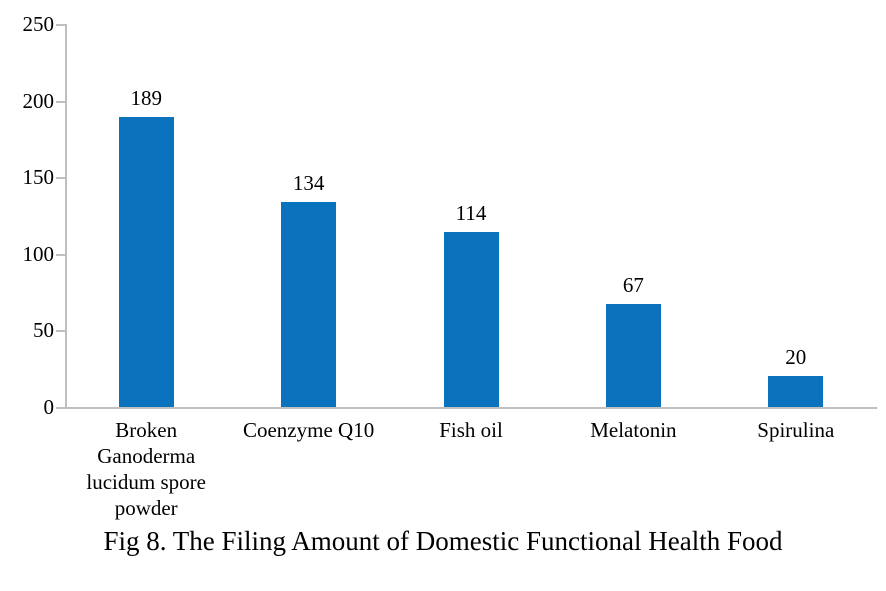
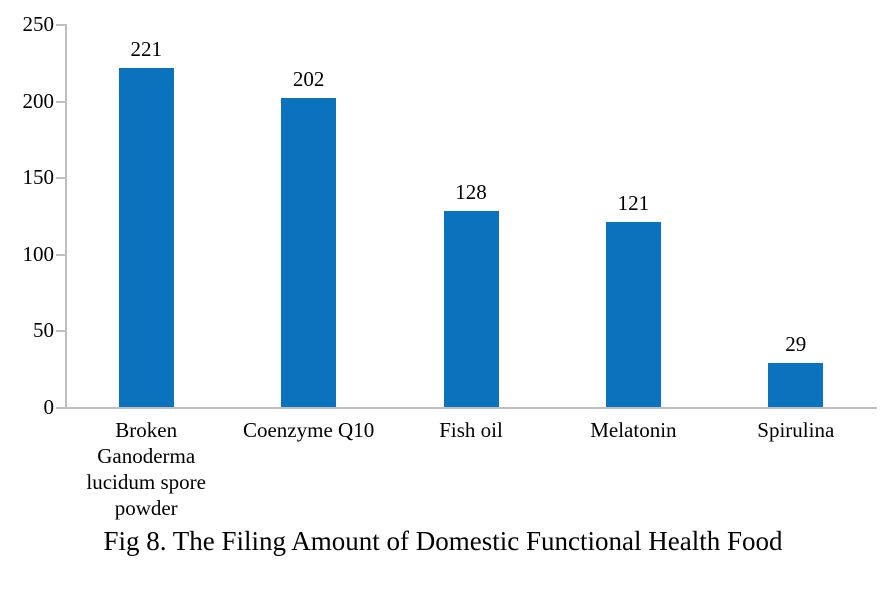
Broken Ganoderma lucidum spore powder: 189 -> 221
Coenzyme Q10: 134 -> 202
Fish oil: 114 -> 128
Melatonin: 67 -> 121
Spirulina: 20 -> 29
